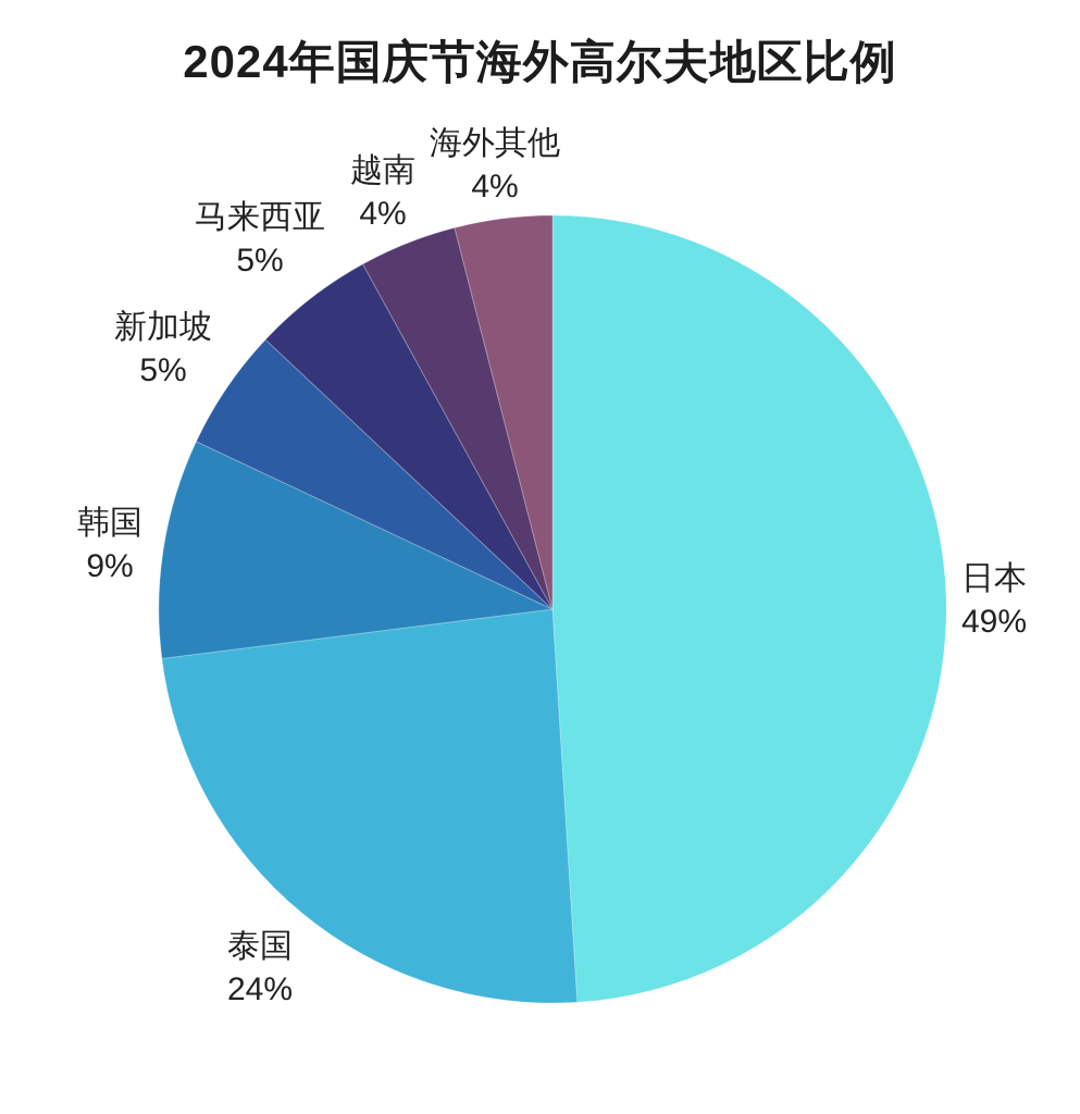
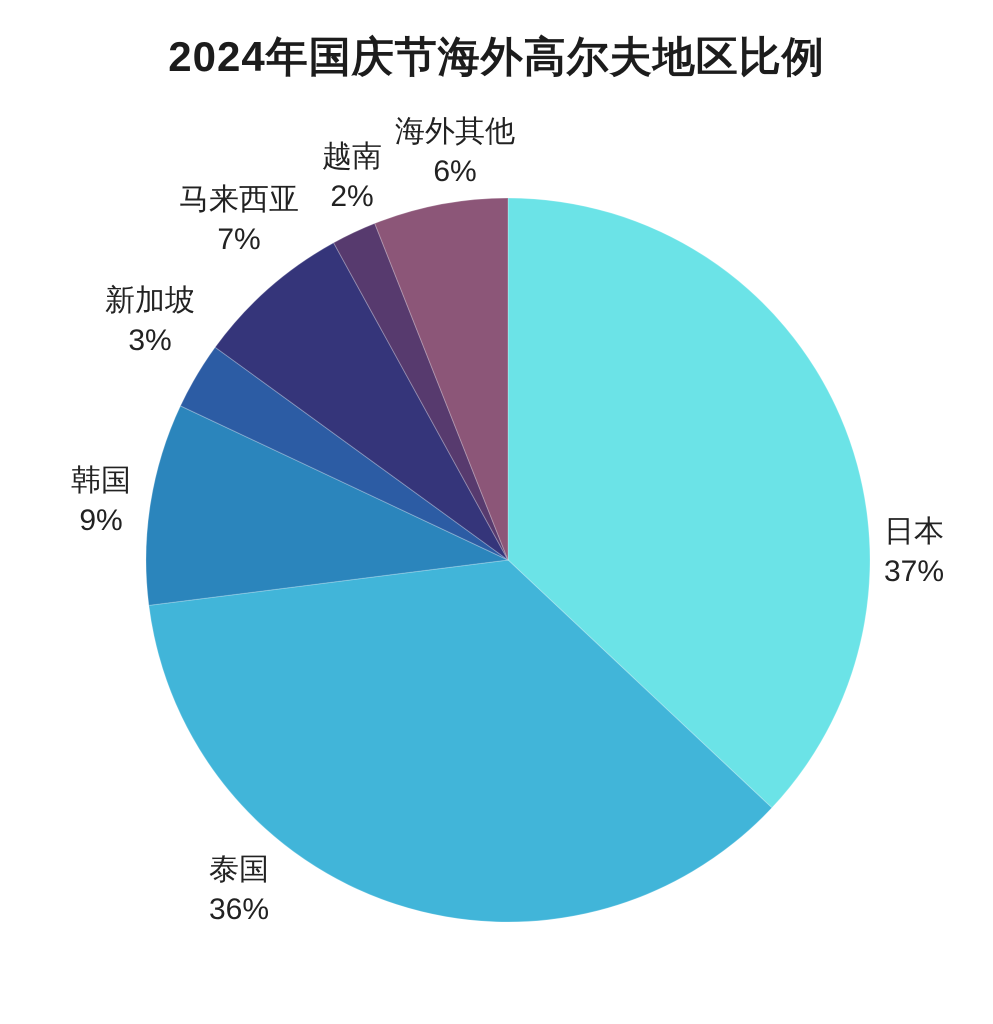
日本: 49% -> 37%
泰国: 24% -> 36%
新加坡: 5% -> 3%
马来西亚: 5% -> 7%
越南: 4% -> 2%
海外其他: 4% -> 6%
